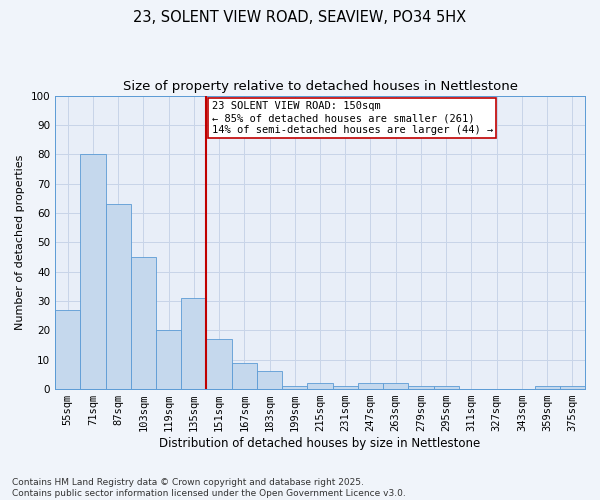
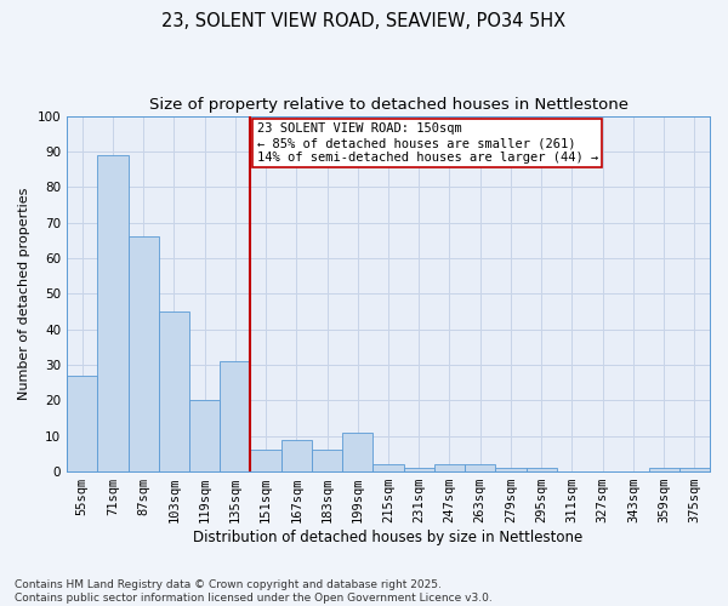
71sqm: 80 -> 89
87sqm: 63 -> 66
151sqm: 17 -> 6
199sqm: 1 -> 11
